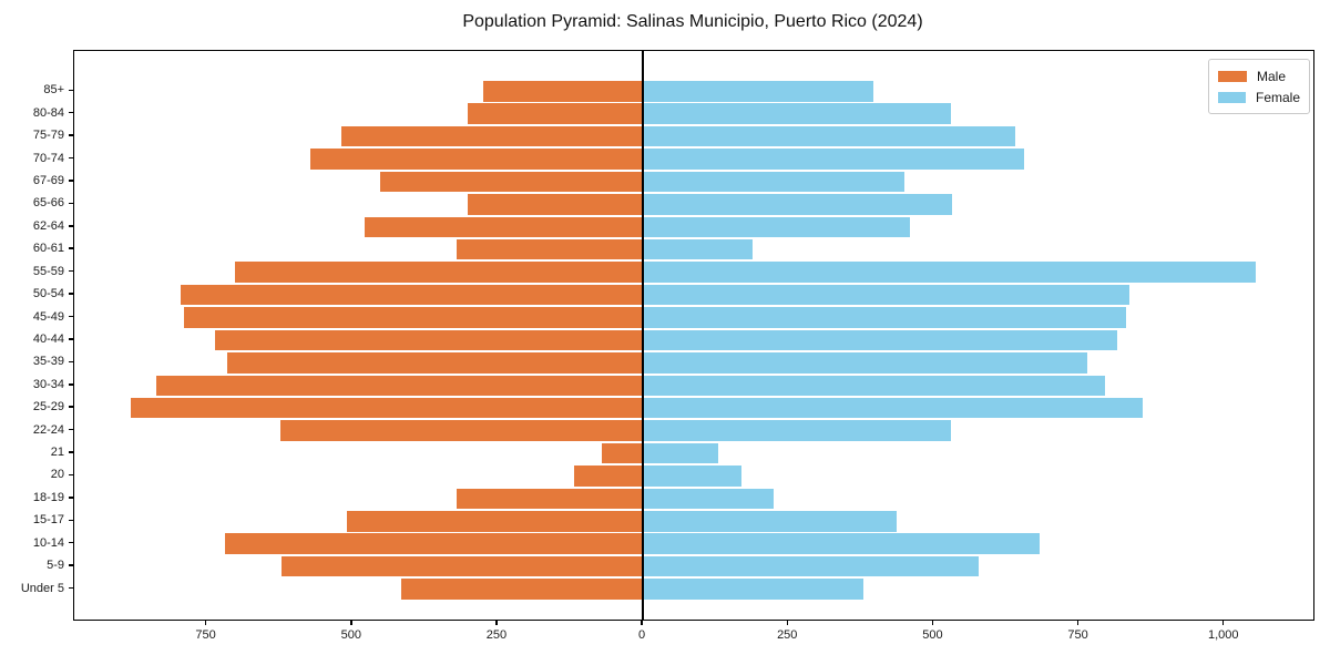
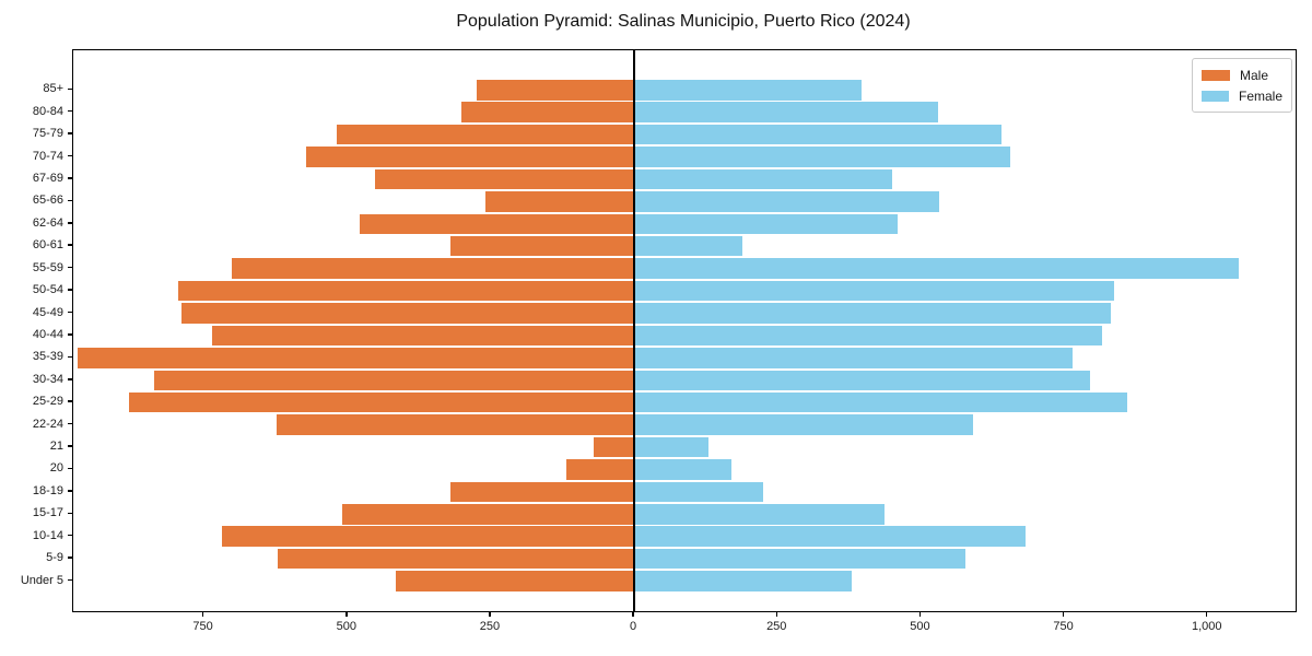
Male/65-66: 300 -> 260
Male/35-39: 720 -> 970
Female/22-24: 530 -> 590
